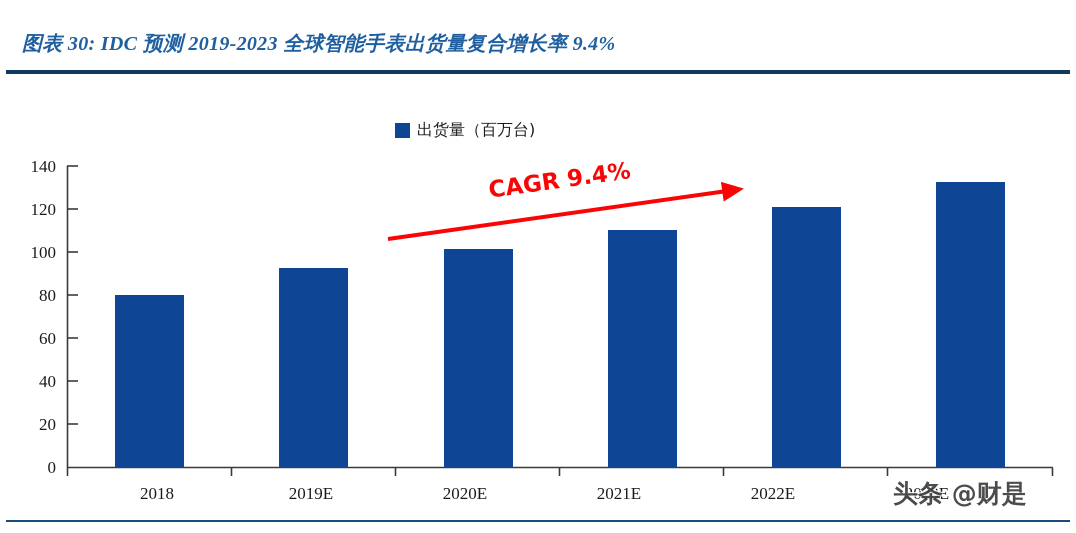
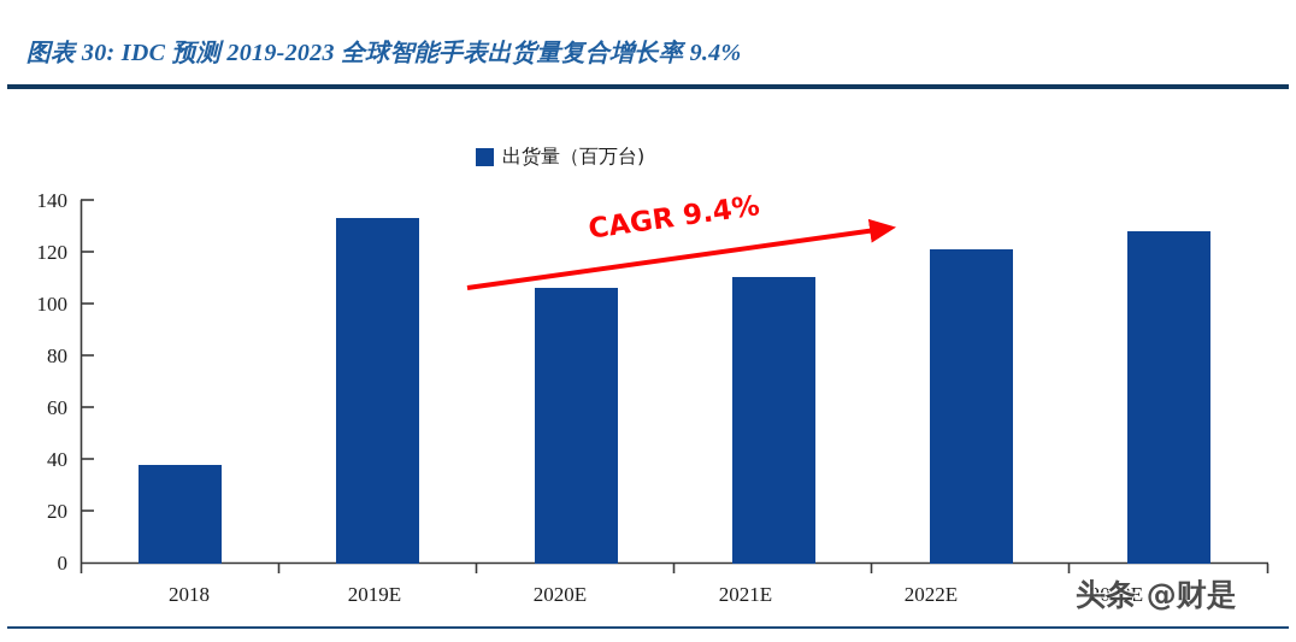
2018: 80 -> 38
2019E: 92 -> 133
2020E: 102 -> 106
2023E: 132 -> 128
